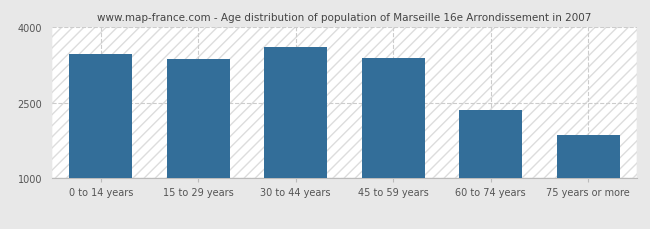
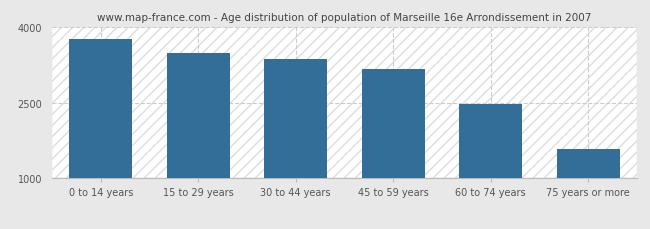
0 to 14 years: 3450 -> 3760
15 to 29 years: 3350 -> 3480
30 to 44 years: 3600 -> 3360
45 to 59 years: 3380 -> 3160
60 to 74 years: 2350 -> 2480
75 years or more: 1850 -> 1580
